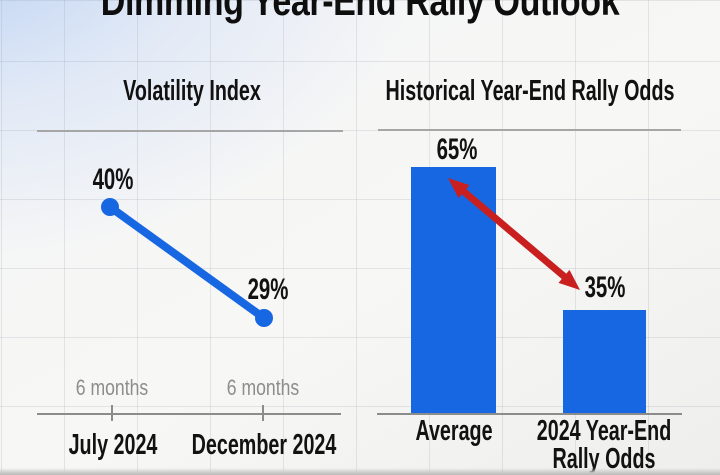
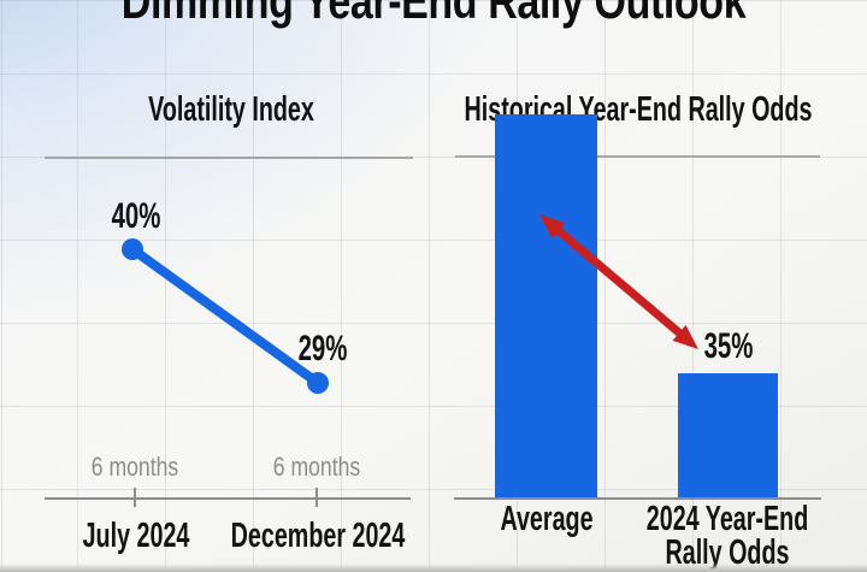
Historical Year-End Rally Odds/Average: 65% -> 84%
